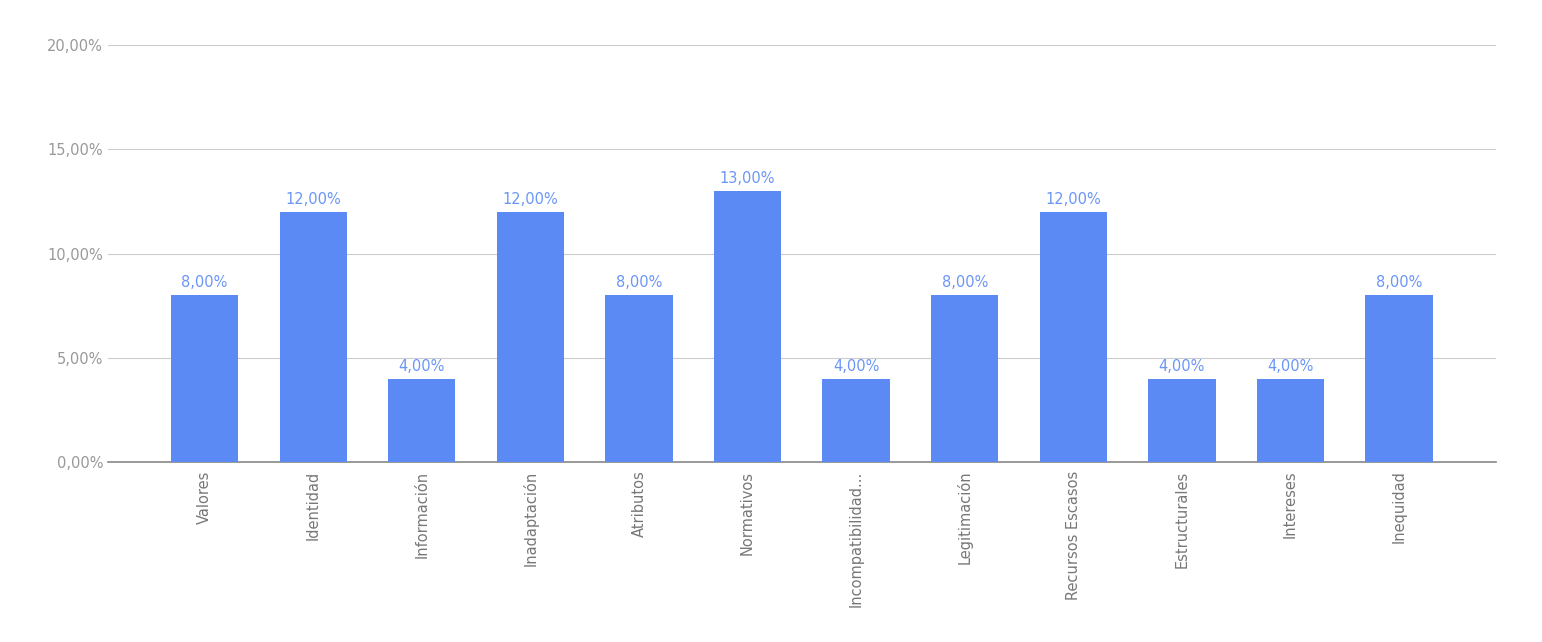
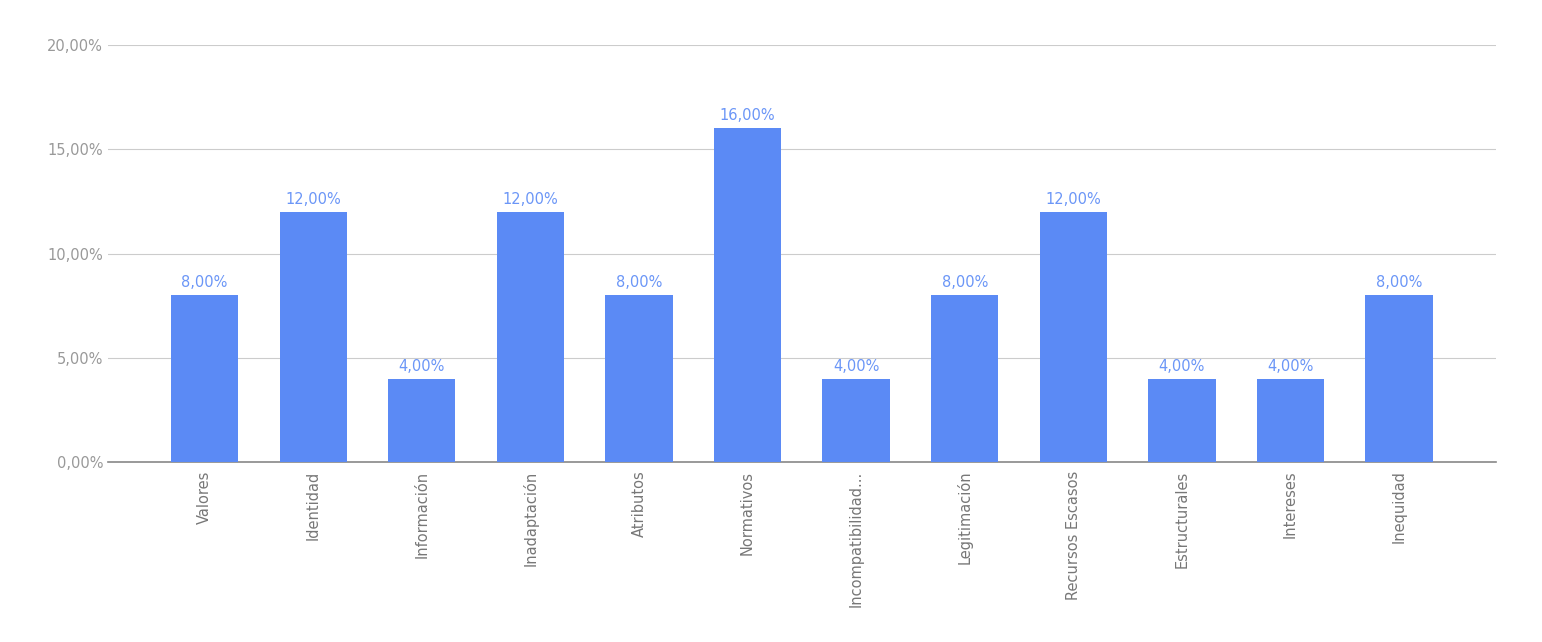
Normativos: 13,00% -> 16,00%
